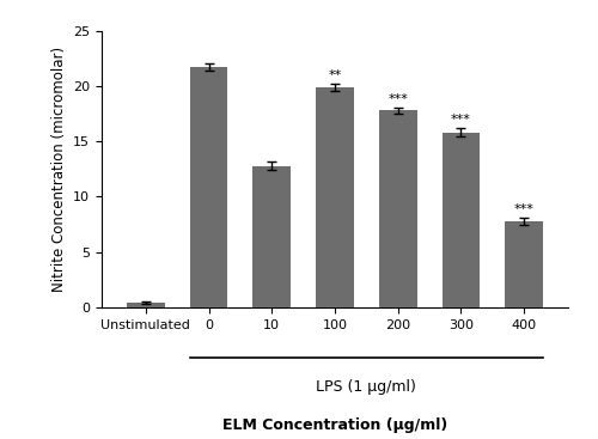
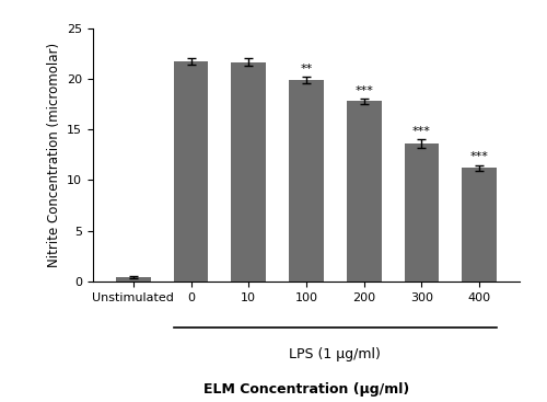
10: 12.8 -> 21.6
300: 15.8 -> 13.6
400: 7.8 -> 11.2
